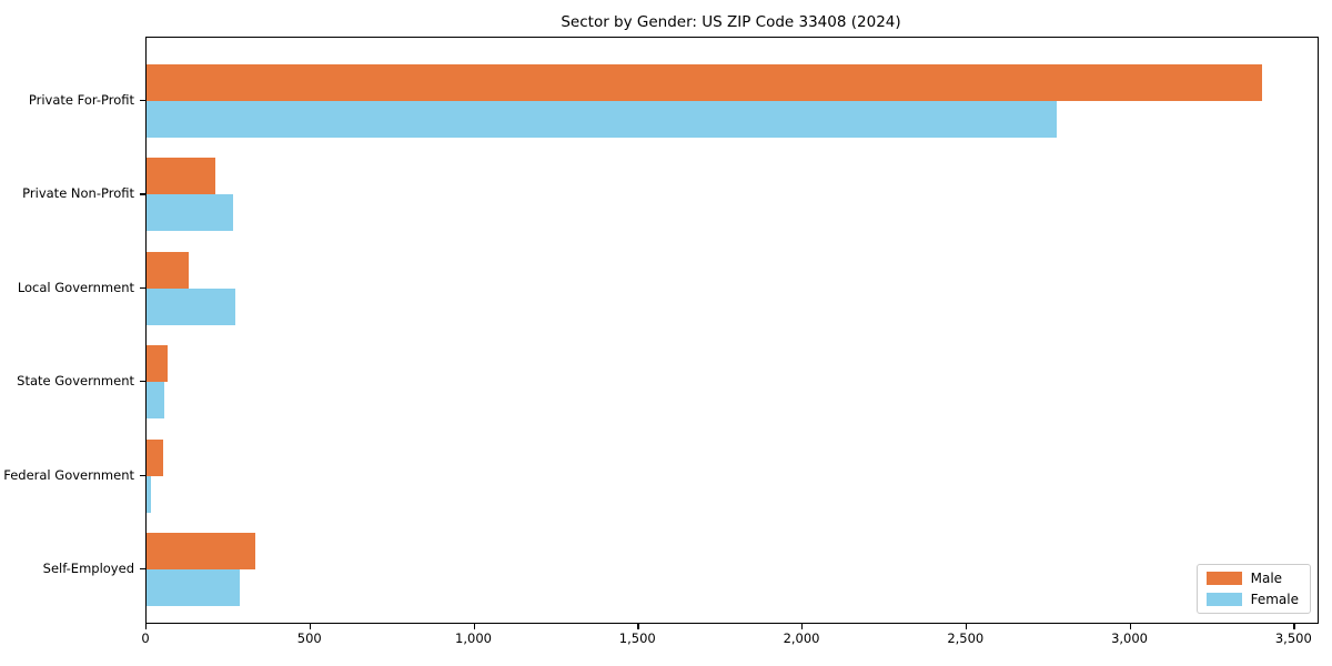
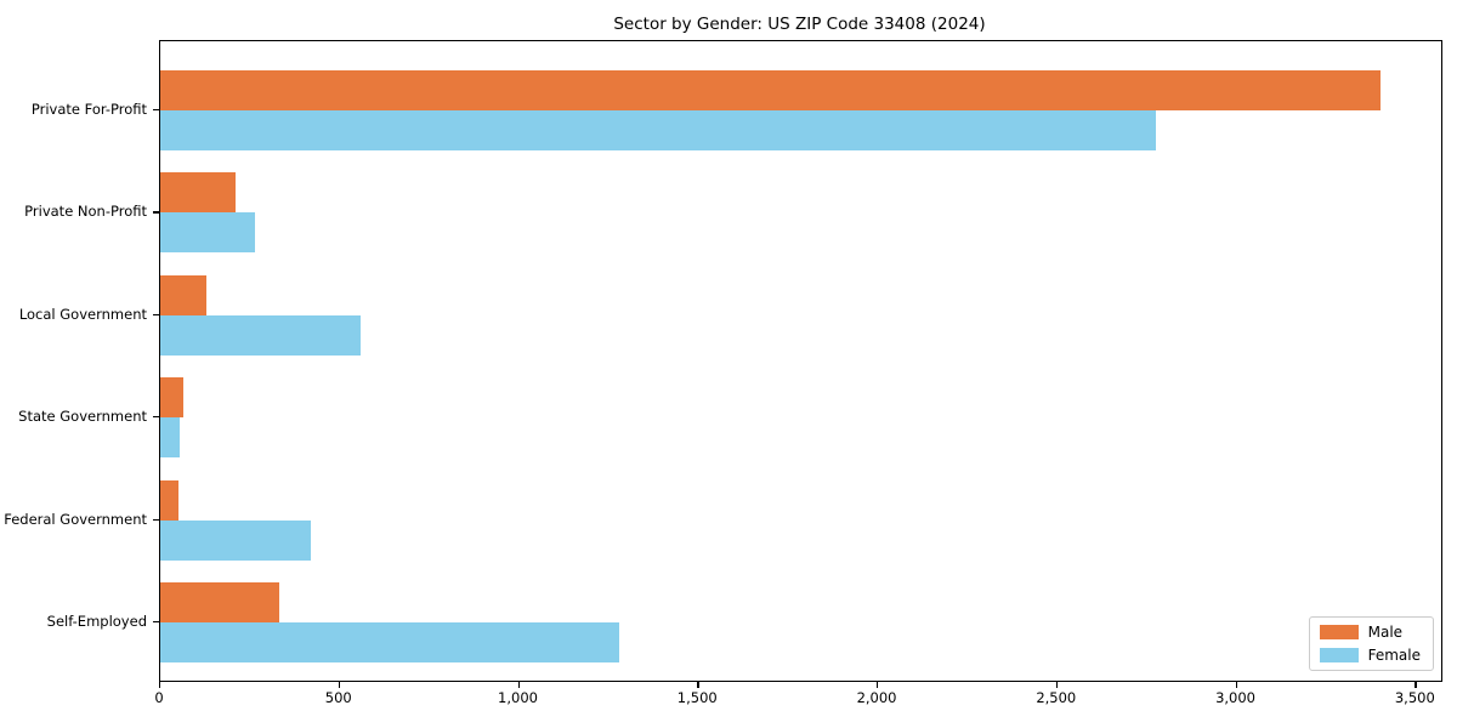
Female/Local Government: 270 -> 560
Female/Federal Government: 20 -> 420
Female/Self-Employed: 280 -> 1280
